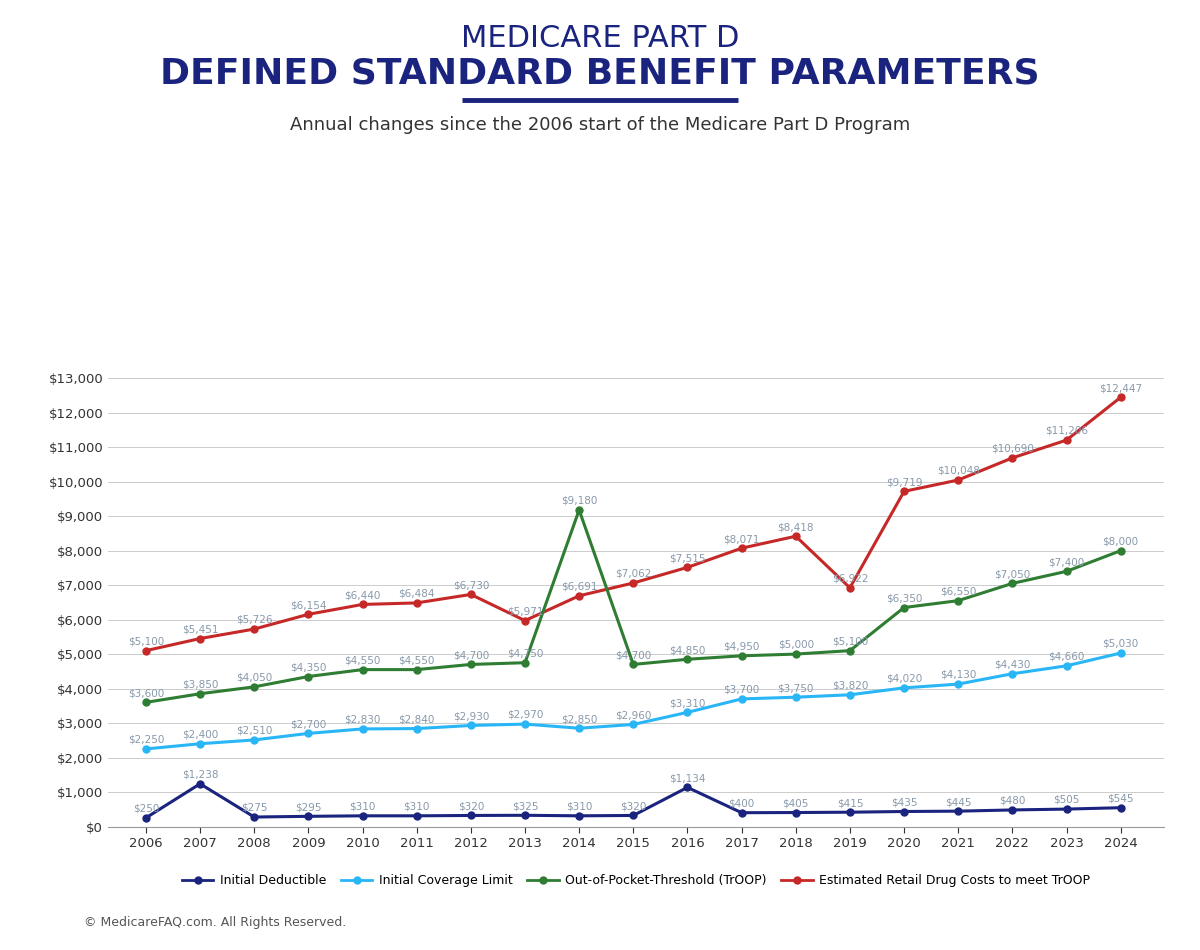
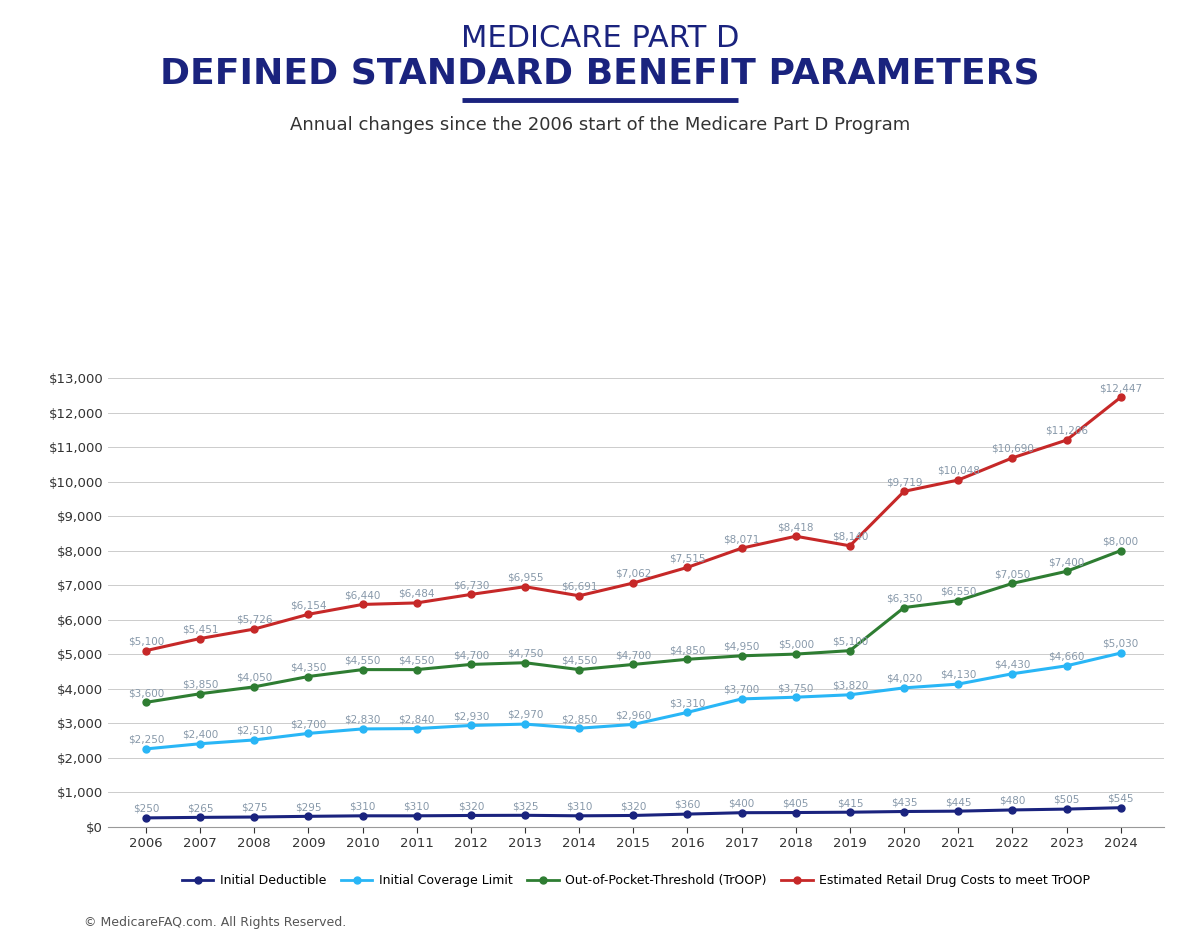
Initial Deductible/2007: $1,238 -> $265
Estimated Retail Drug Costs to meet TrOOP/2013: $5,971 -> $6,955
Out-of-Pocket-Threshold (TrOOP)/2014: $9,180 -> $4,550
Initial Deductible/2016: $1,134 -> $360
Estimated Retail Drug Costs to meet TrOOP/2019: $6,922 -> $8,140
